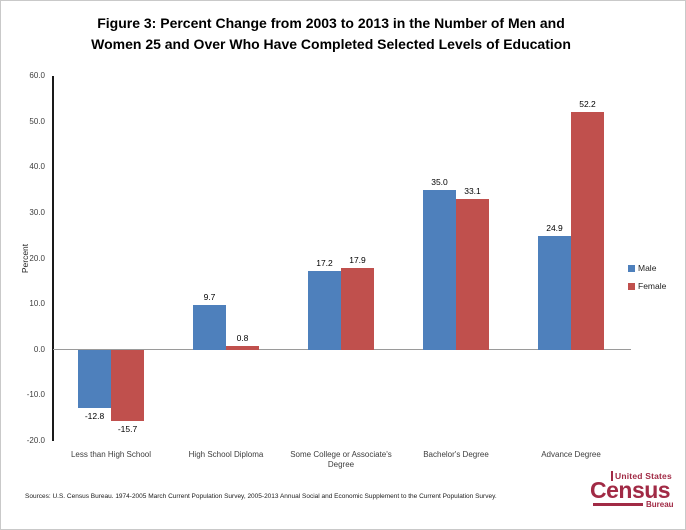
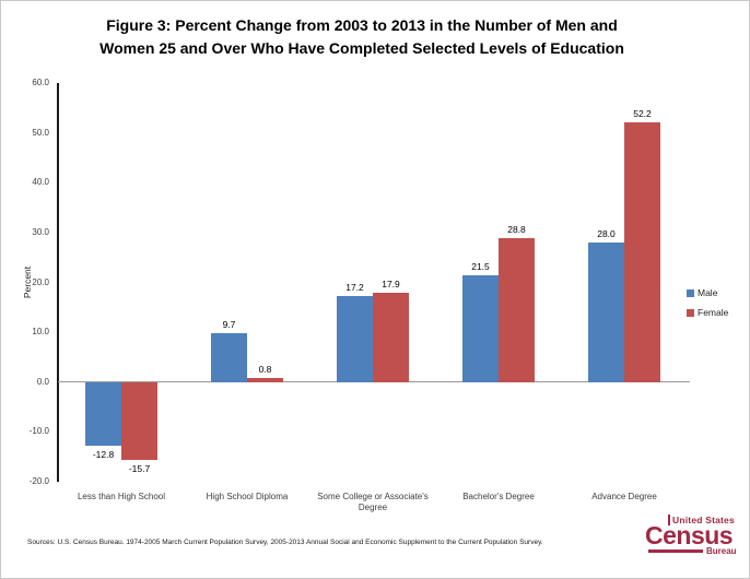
Male/Bachelor's Degree: 35.0 -> 21.5
Female/Bachelor's Degree: 33.1 -> 28.8
Male/Advance Degree: 24.9 -> 28.0
